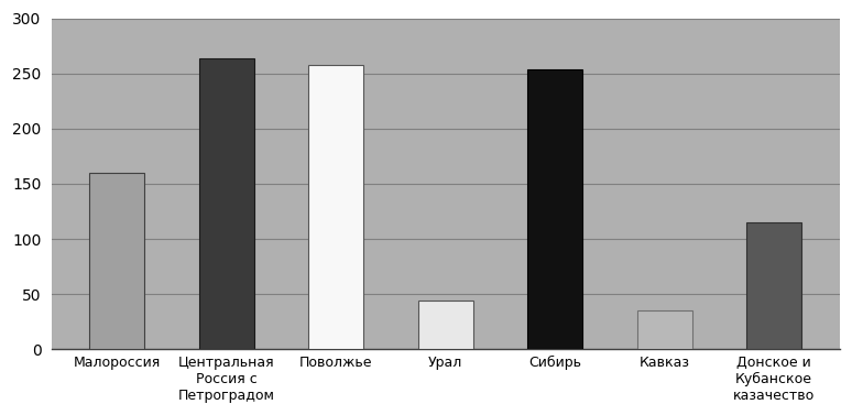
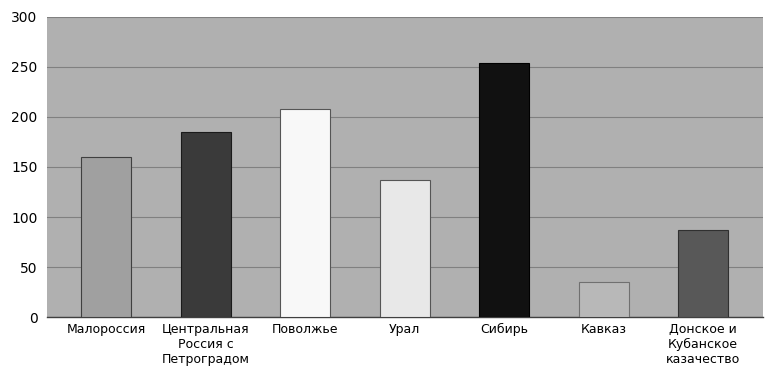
Центральная Россия с Петроградом: 264 -> 185
Поволжье: 258 -> 208
Урал: 44 -> 137
Донское и Кубанское казачество: 115 -> 87
